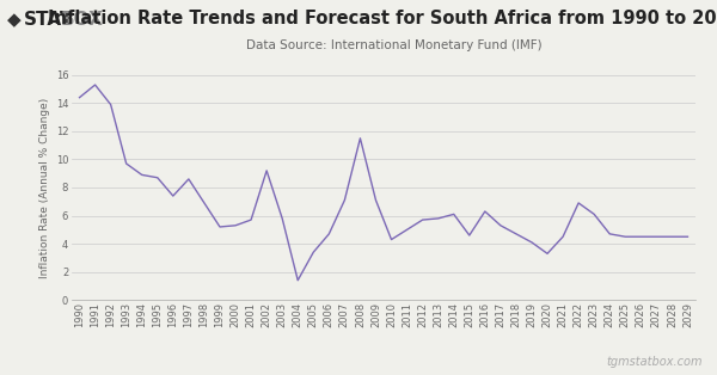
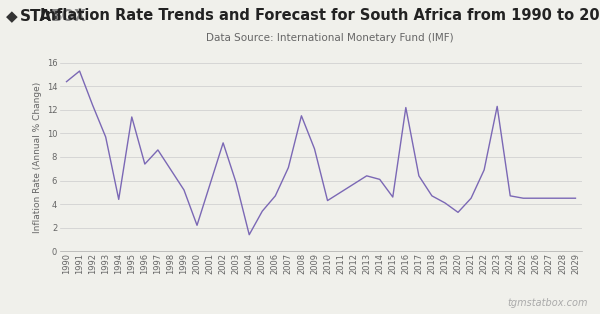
1992: 13.9 -> 12.4
1994: 8.9 -> 4.4
1995: 8.7 -> 11.4
2000: 5.3 -> 2.2
2009: 7.1 -> 8.7
2013: 5.8 -> 6.4
2016: 6.3 -> 12.2
2017: 5.3 -> 6.4
2023: 6.1 -> 12.3
